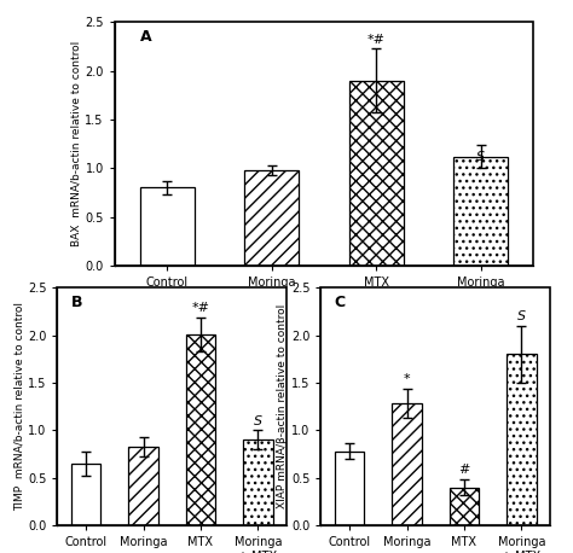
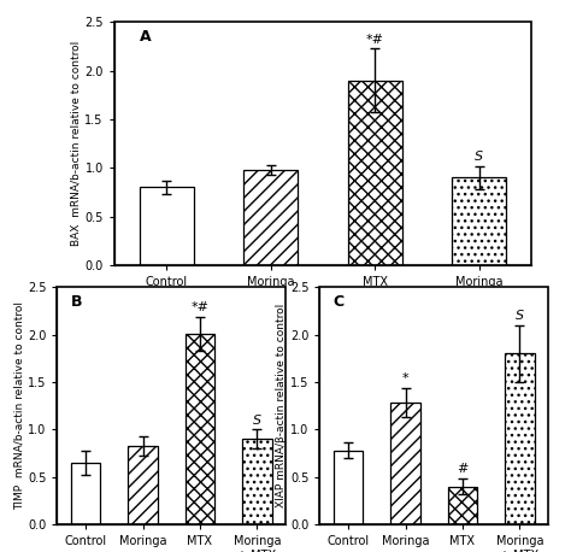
Moringa + MTX: 1.12 -> 0.90
